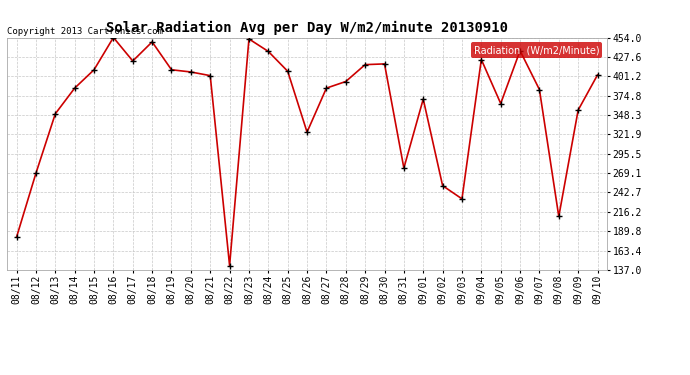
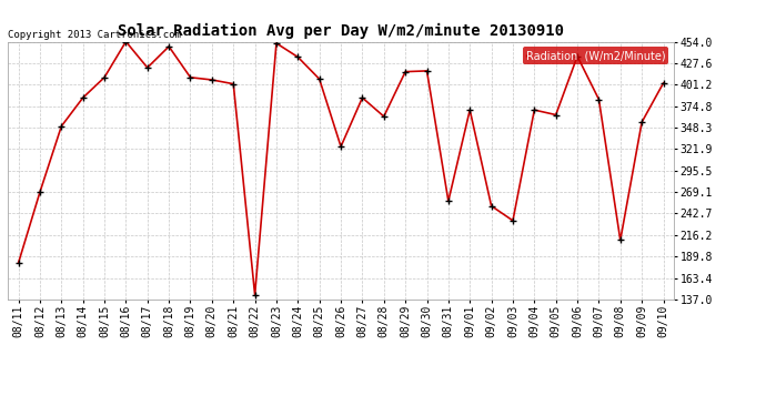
08/28: 394 -> 362
08/31: 276 -> 258
09/04: 424 -> 370
